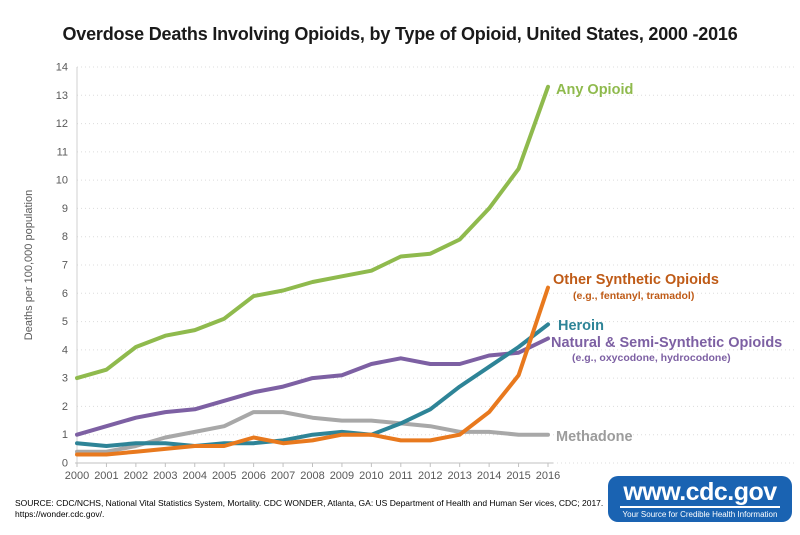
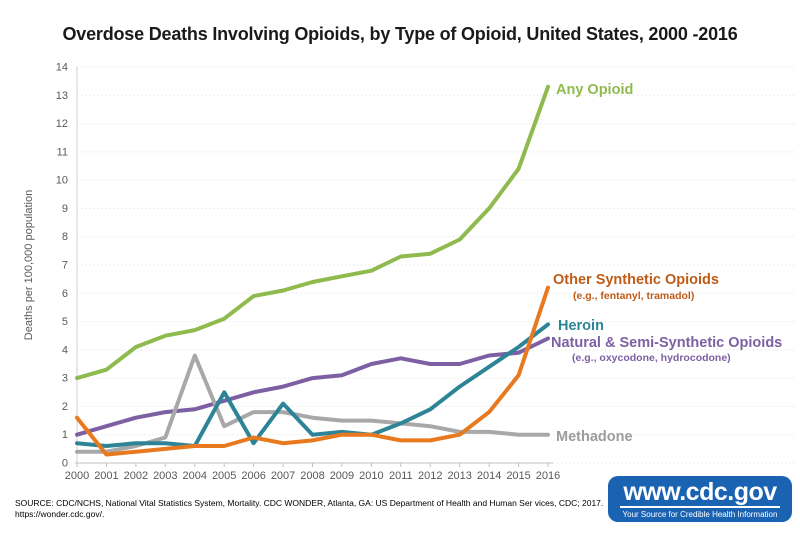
Other Synthetic Opioids/2000: 0.3 -> 1.6
Methadone/2004: 1.1 -> 3.8
Heroin/2005: 0.7 -> 2.5
Heroin/2007: 0.8 -> 2.1
